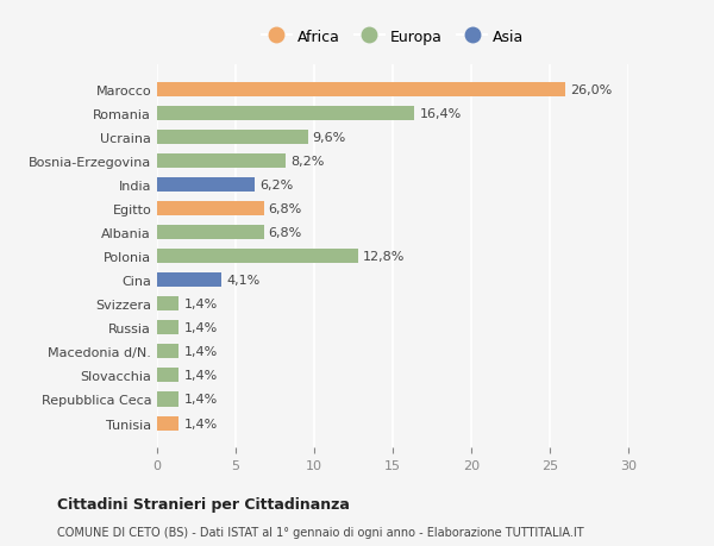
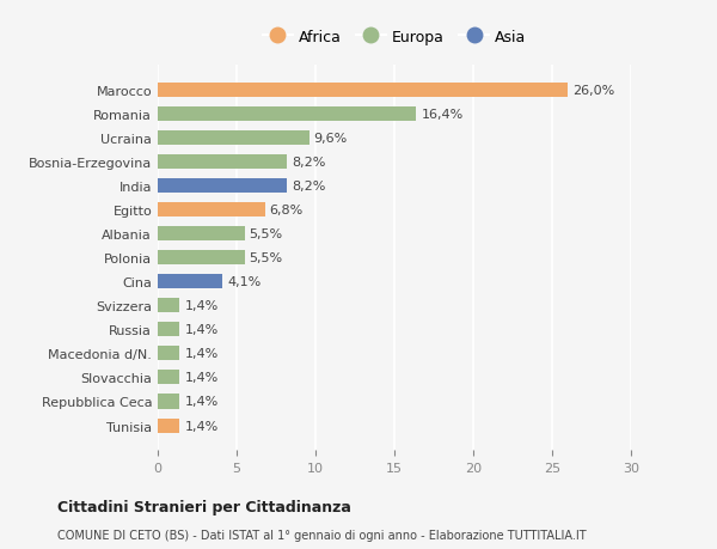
India: 6,2% -> 8,2%
Albania: 6,8% -> 5,5%
Polonia: 12,8% -> 5,5%
